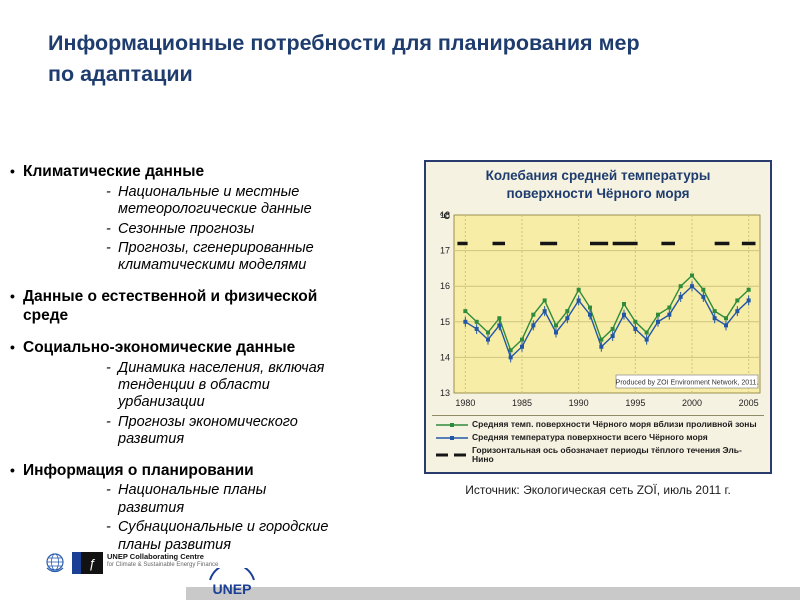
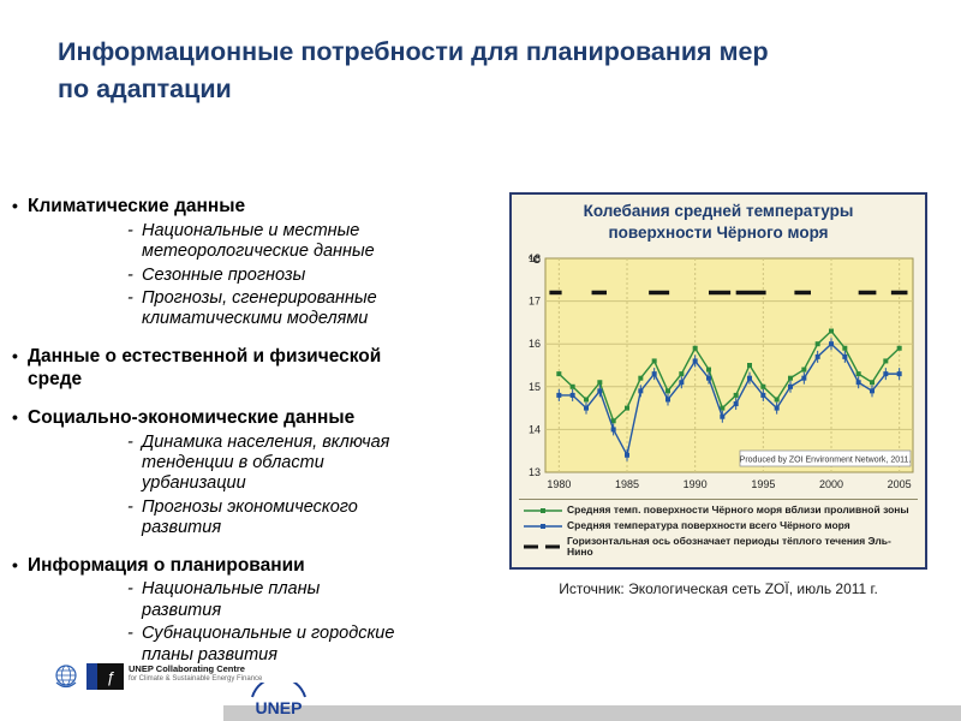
Средняя температура поверхности всего Чёрного моря/1980: 15.0 -> 14.8
Средняя температура поверхности всего Чёрного моря/1985: 14.3 -> 13.4
Средняя температура поверхности всего Чёрного моря/2005: 15.6 -> 15.3
